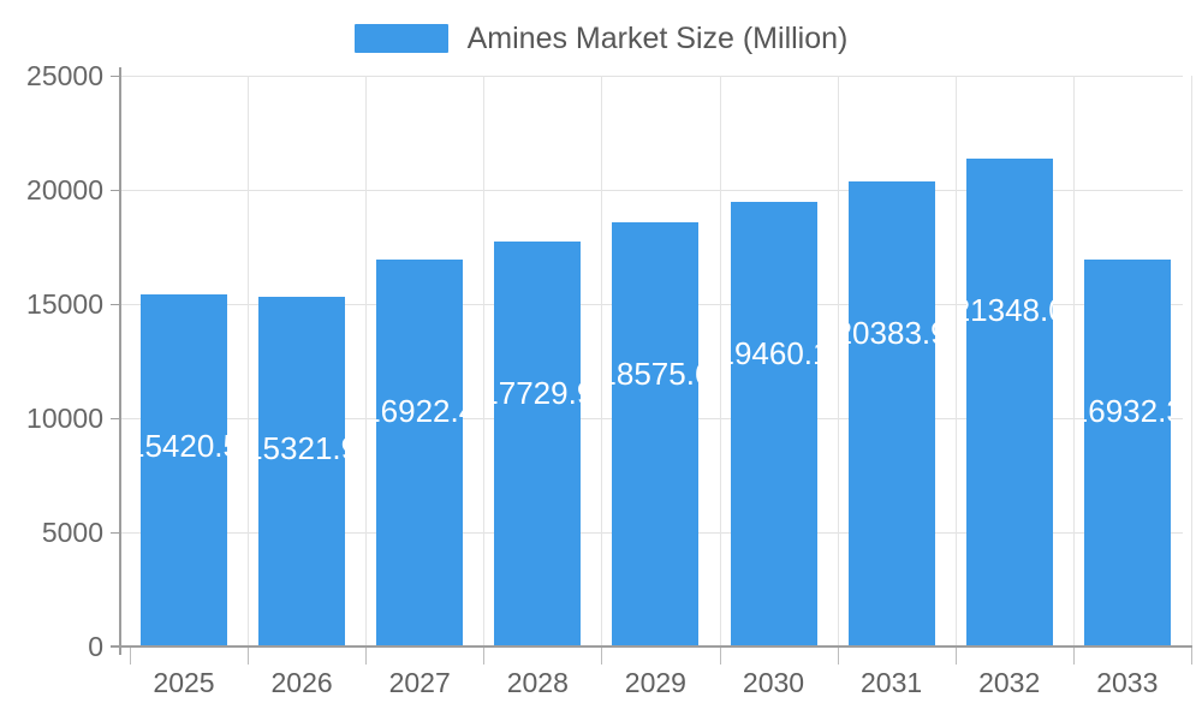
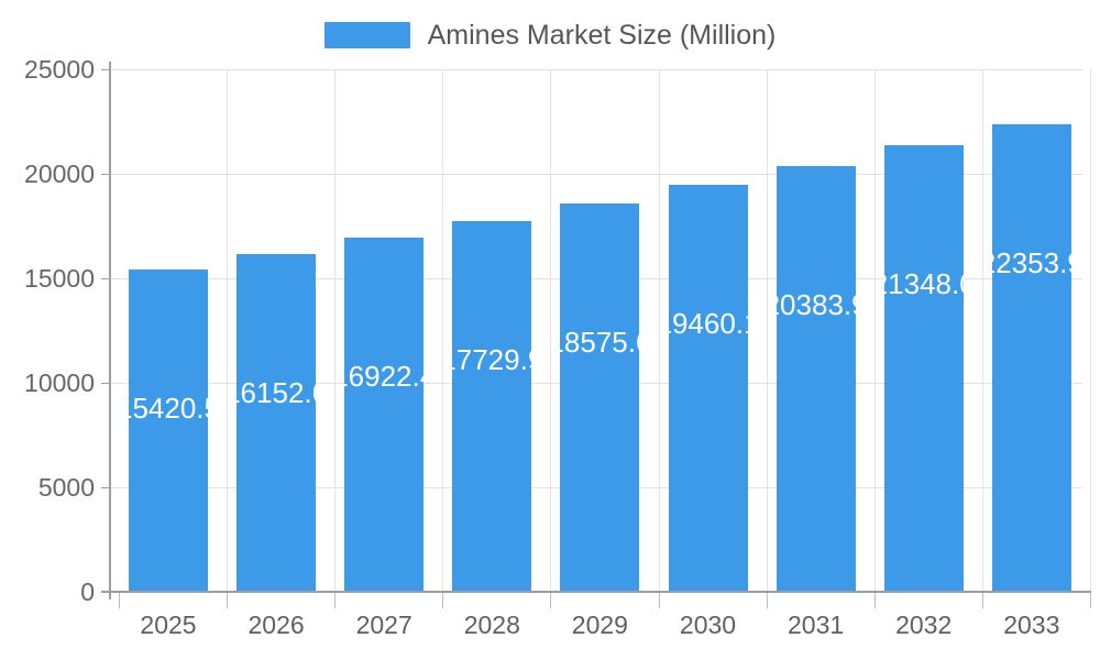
2026: 15321.9 -> 16152.6
2033: 16932.3 -> 22353.9
